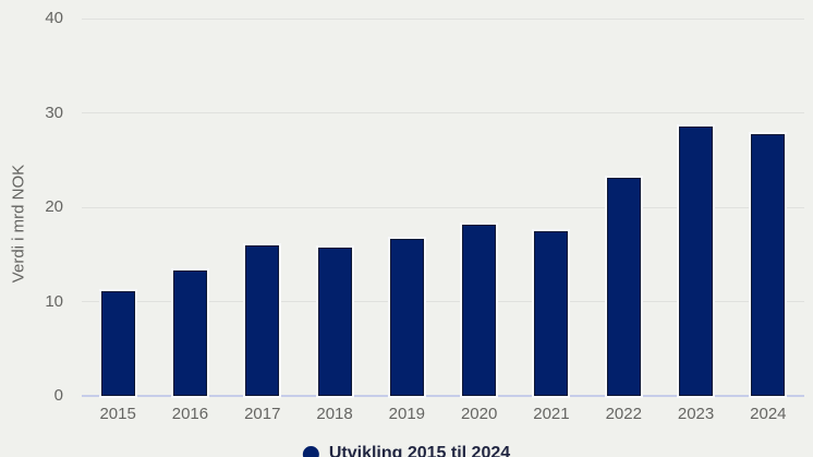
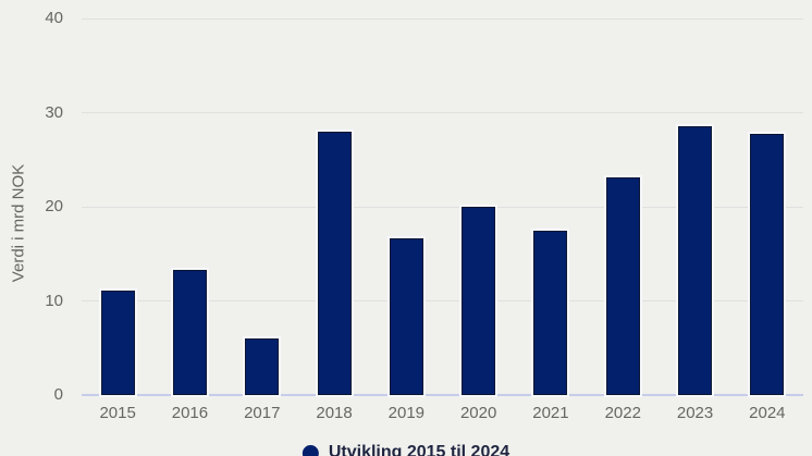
2017: 16 -> 6
2018: 16 -> 28
2020: 18 -> 20
